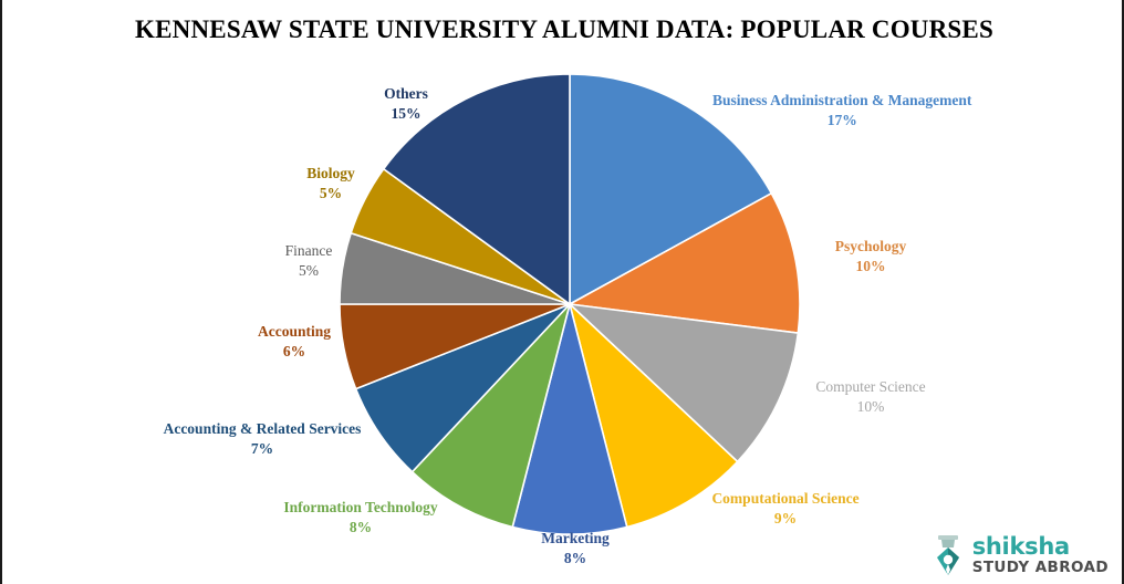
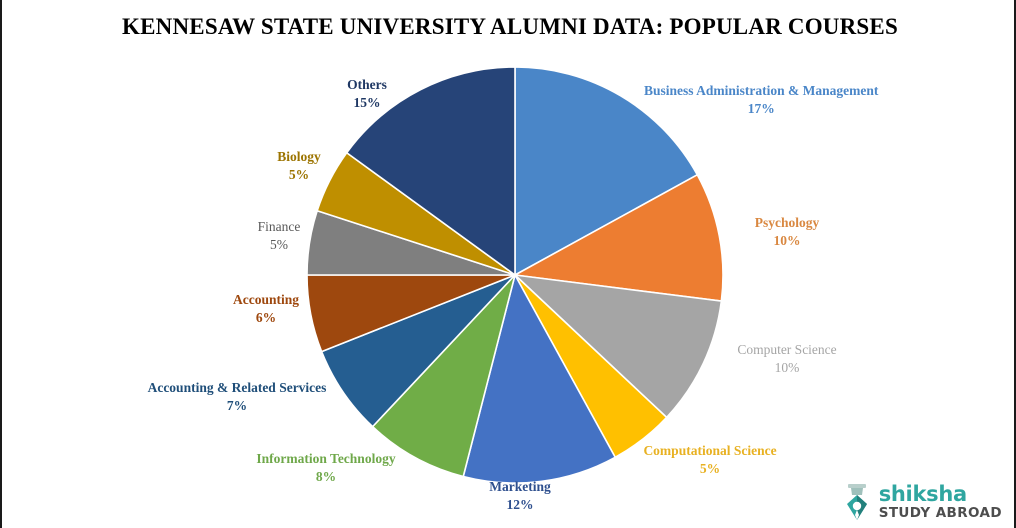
Computational Science: 9% -> 5%
Marketing: 8% -> 12%
